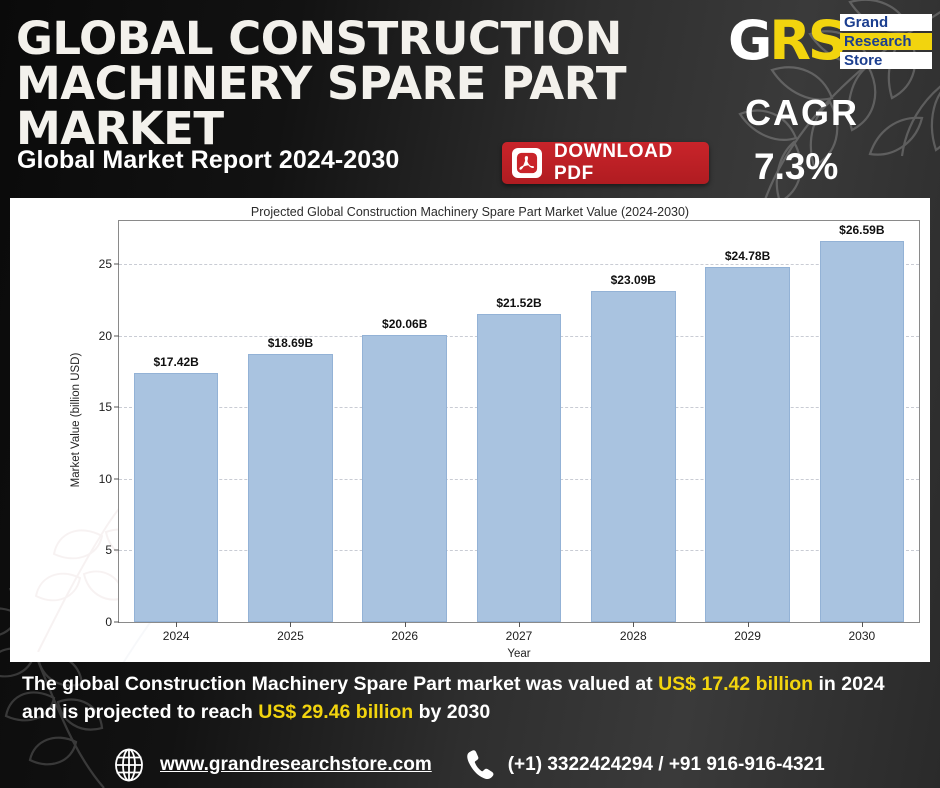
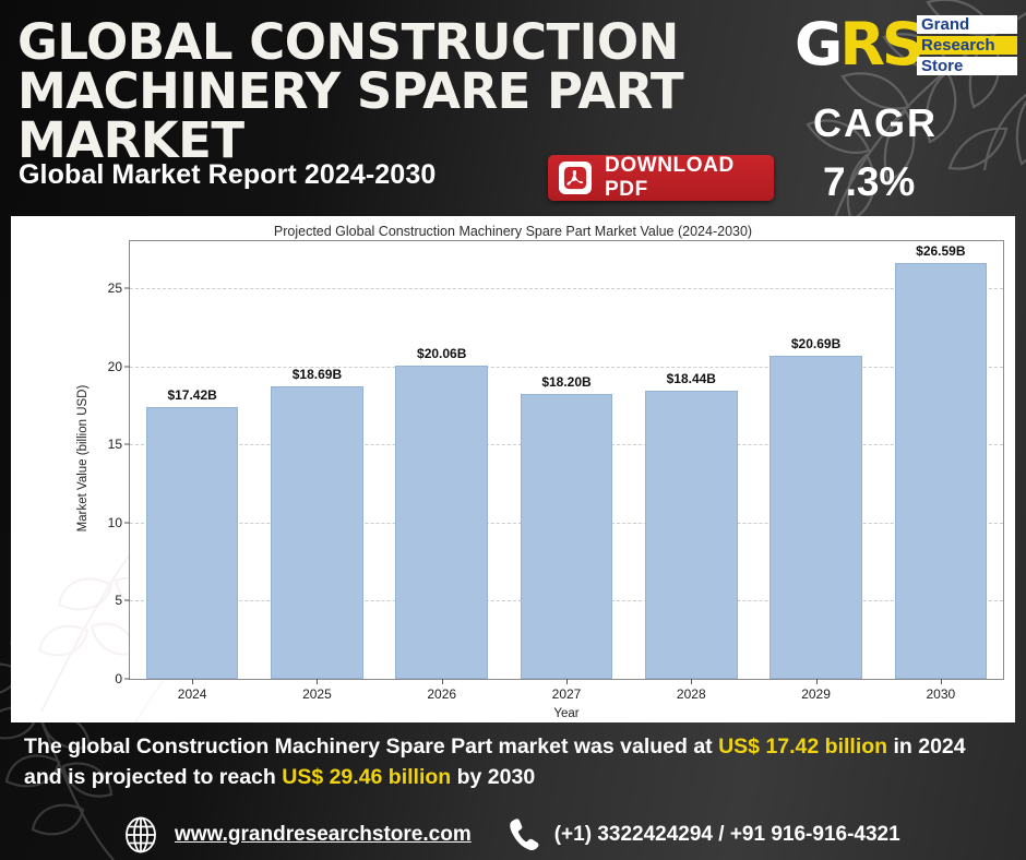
2027: $21.52B -> $18.20B
2028: $23.09B -> $18.44B
2029: $24.78B -> $20.69B
